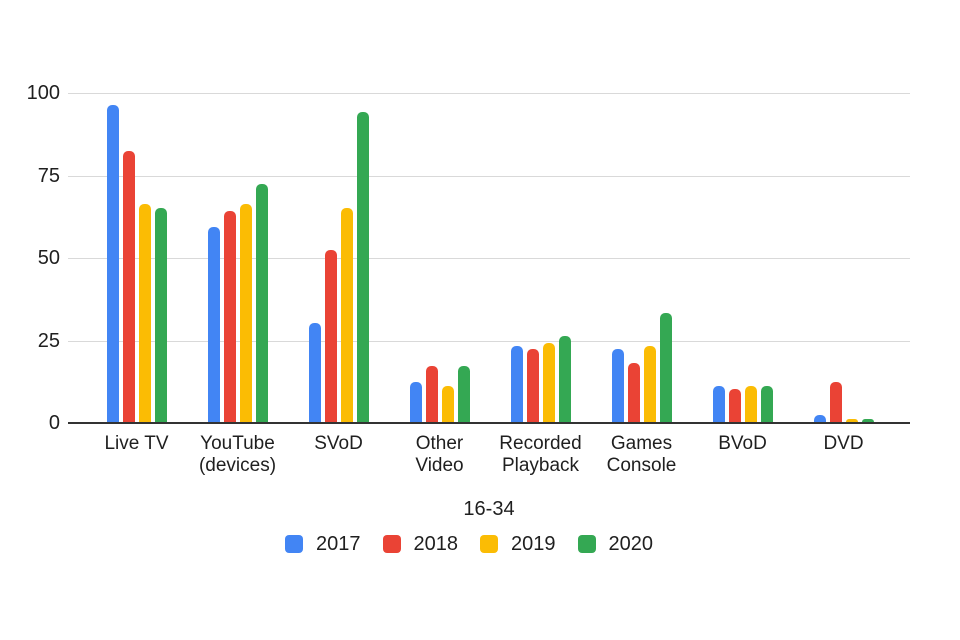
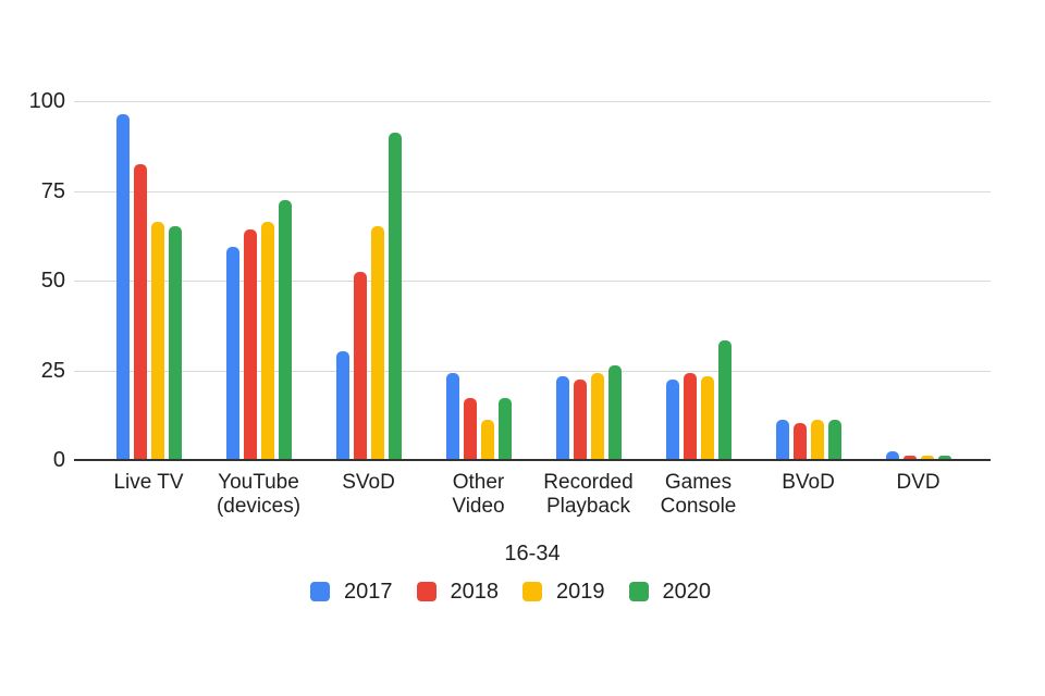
2020/SVoD: 94 -> 91
2017/Other Video: 12 -> 24
2018/Games Console: 18 -> 24
2018/DVD: 12 -> 1
